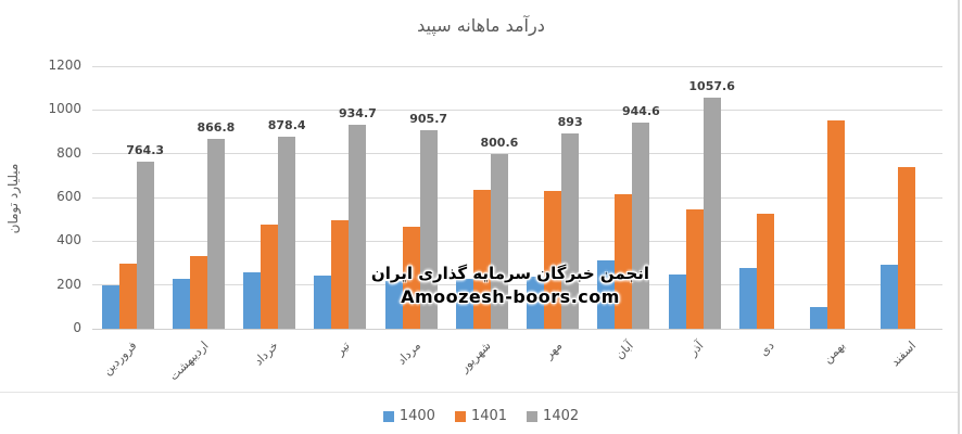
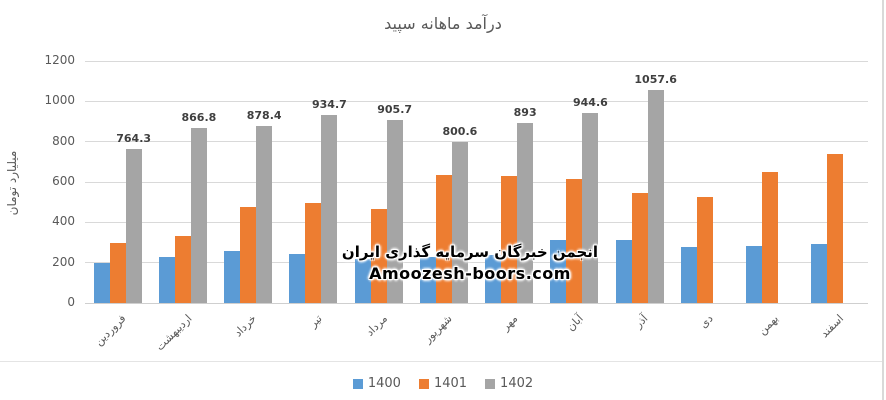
1400/آذر: 250 -> 310
1400/بهمن: 100 -> 280
1401/بهمن: 950 -> 650
